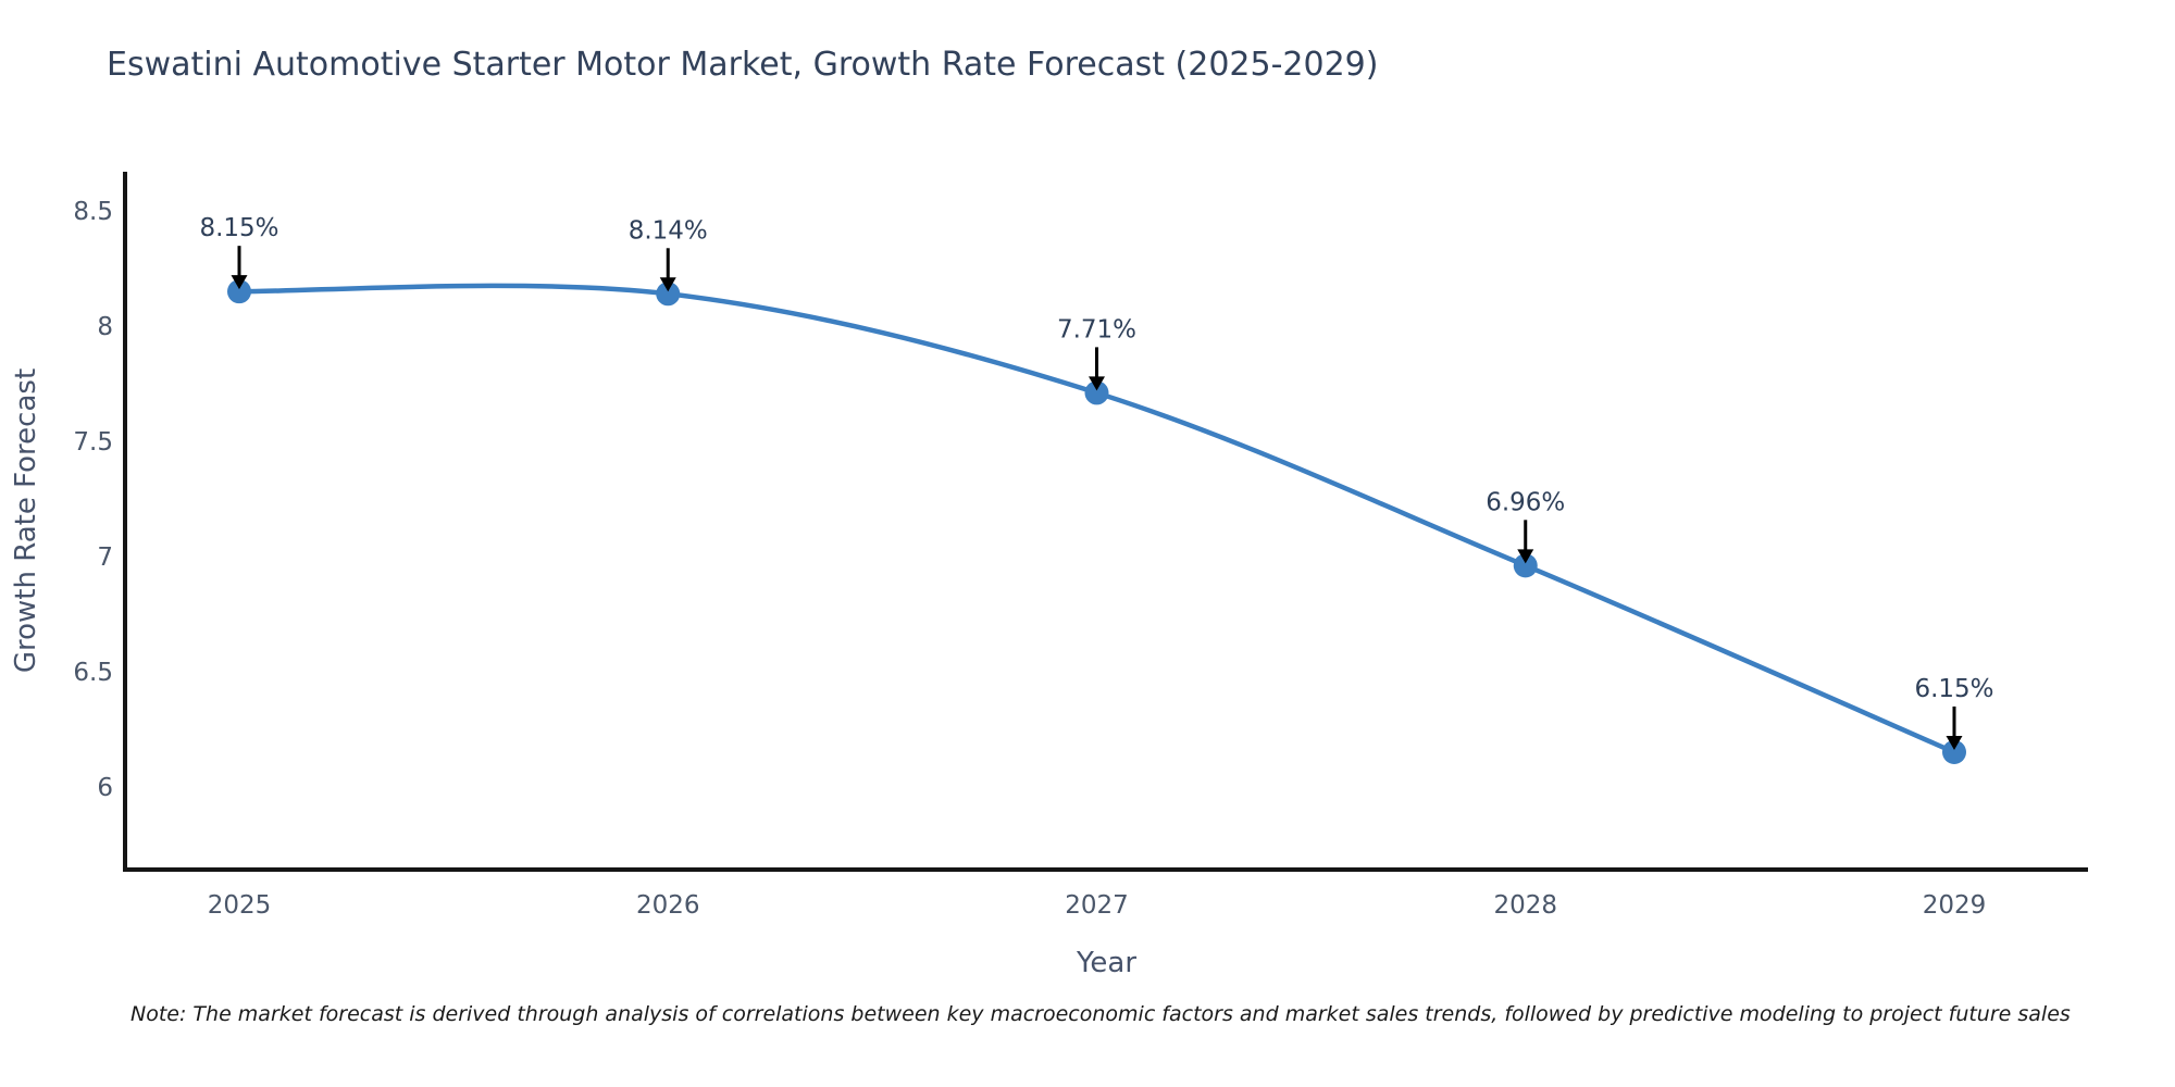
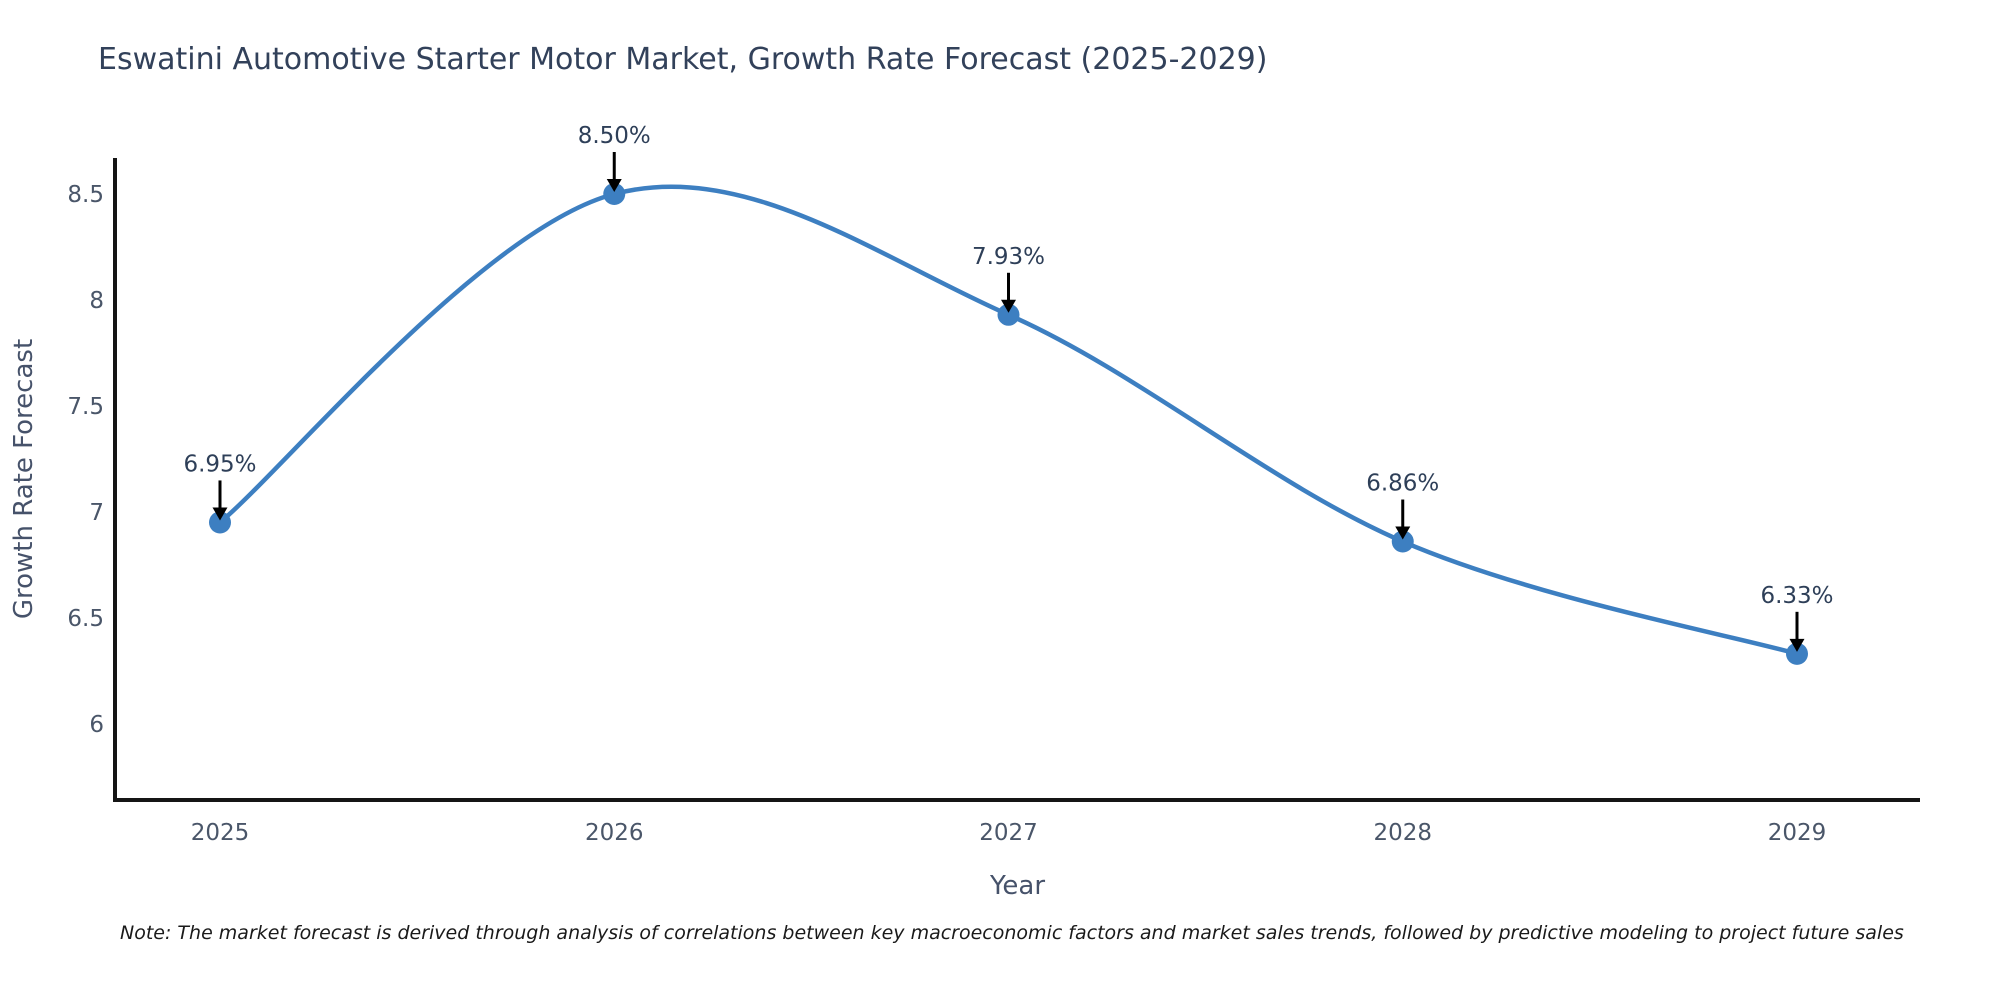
2025: 8.15% -> 6.95%
2026: 8.14% -> 8.50%
2027: 7.71% -> 7.93%
2028: 6.96% -> 6.86%
2029: 6.15% -> 6.33%
